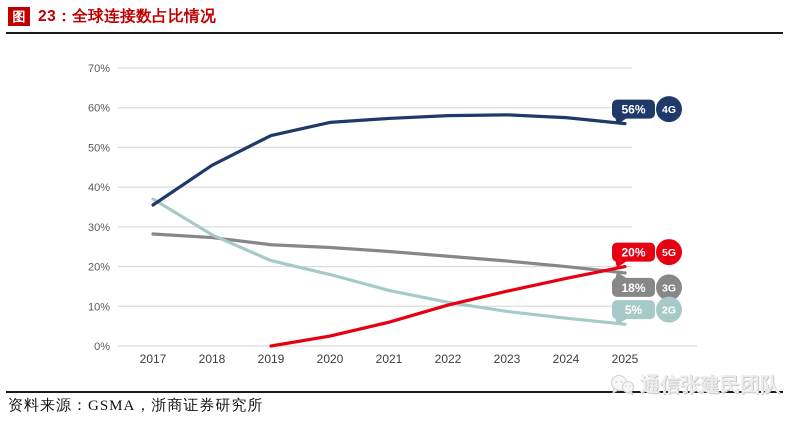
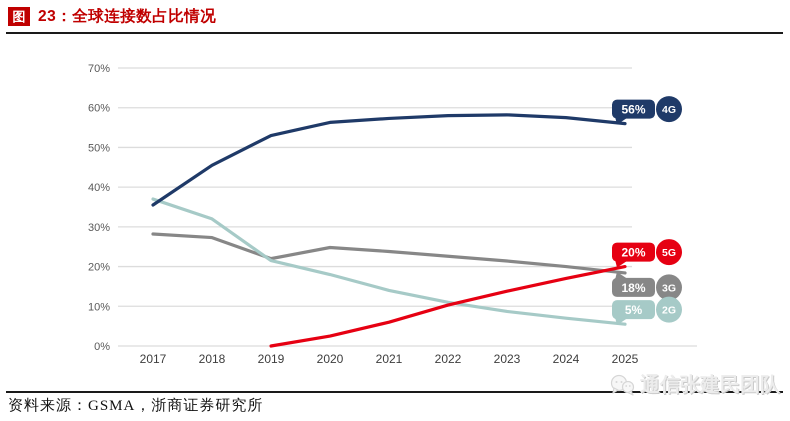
2G/2018: 28% -> 32%
3G/2019: 26% -> 22%
